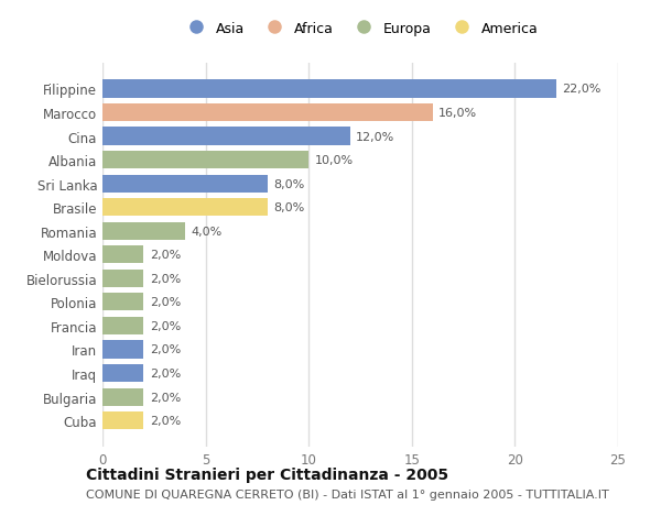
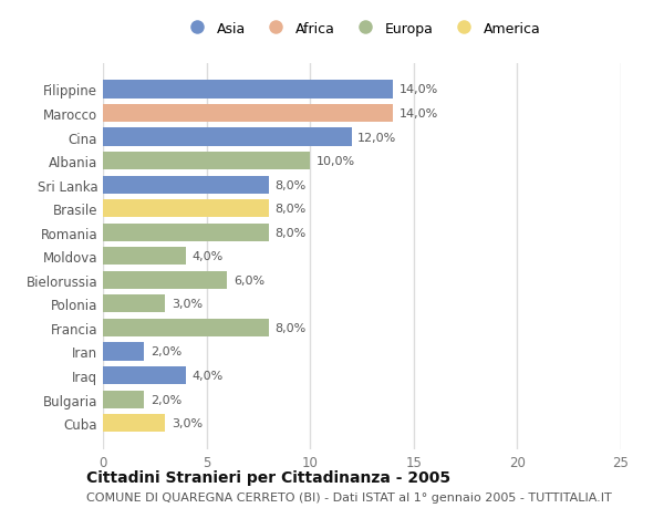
Filippine: 22,0% -> 14,0%
Marocco: 16,0% -> 14,0%
Romania: 4,0% -> 8,0%
Moldova: 2,0% -> 4,0%
Bielorussia: 2,0% -> 6,0%
Polonia: 2,0% -> 3,0%
Francia: 2,0% -> 8,0%
Iraq: 2,0% -> 4,0%
Cuba: 2,0% -> 3,0%
